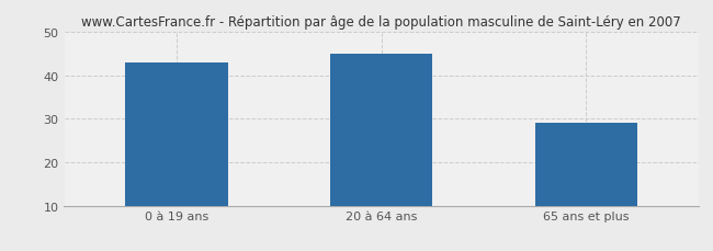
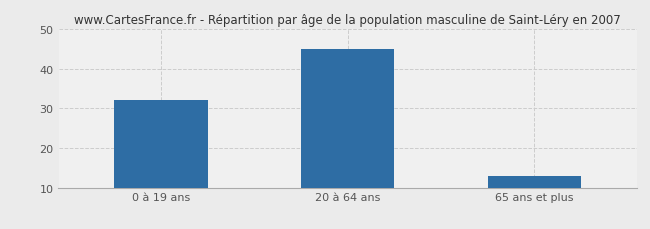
0 à 19 ans: 43 -> 32
65 ans et plus: 29 -> 13
